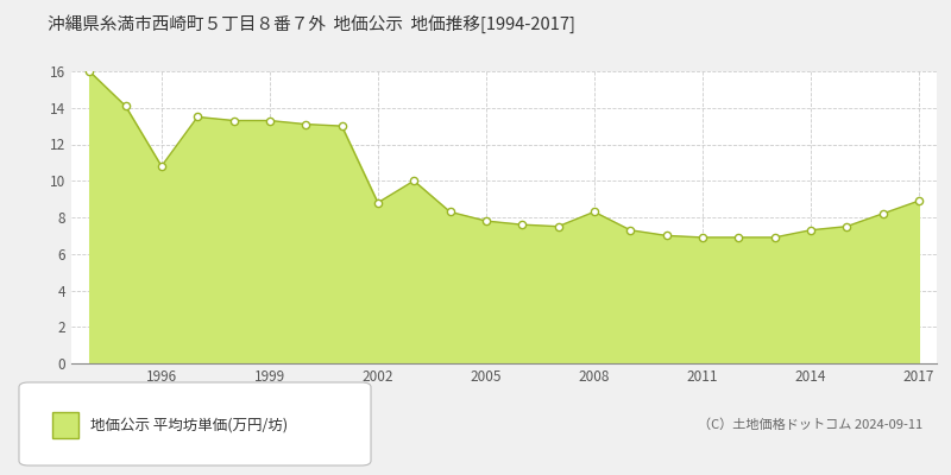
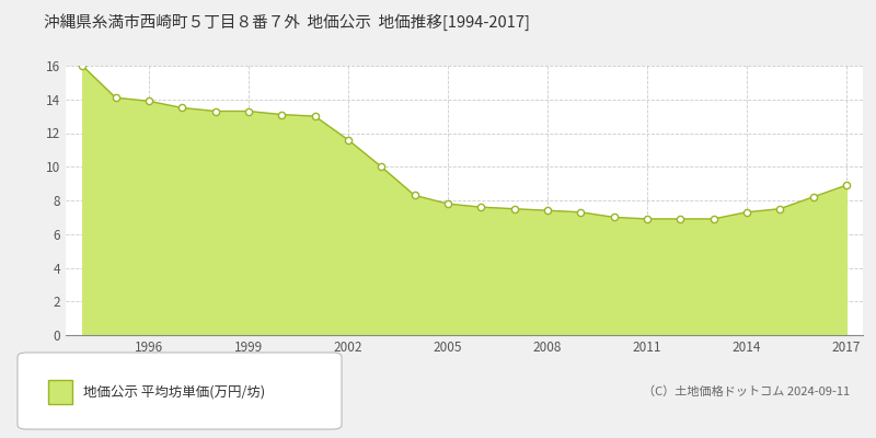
1996: 10.8 -> 13.9
2002: 8.8 -> 11.6
2008: 8.3 -> 7.4
